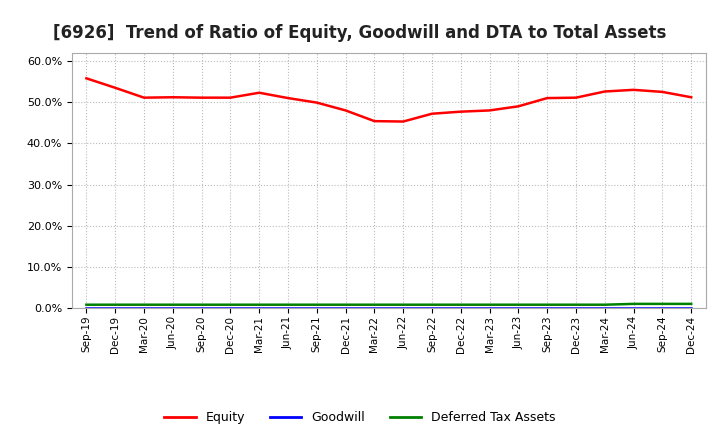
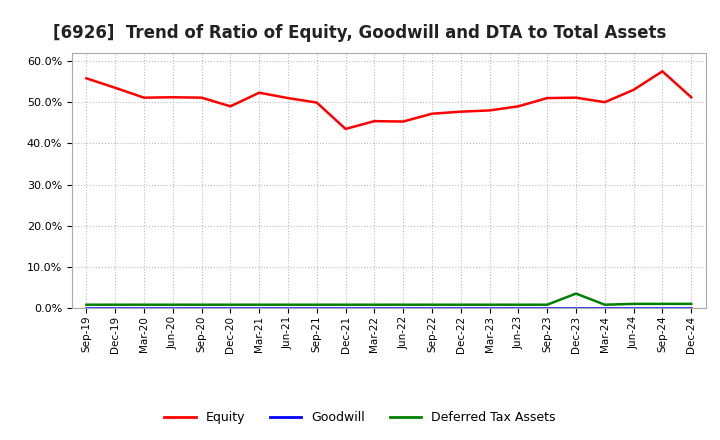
Equity/Dec-20: 51.1% -> 49.0%
Equity/Dec-21: 48.0% -> 43.5%
Deferred Tax Assets/Dec-23: 0.8% -> 3.5%
Equity/Mar-24: 52.6% -> 50.0%
Equity/Sep-24: 52.5% -> 57.5%
